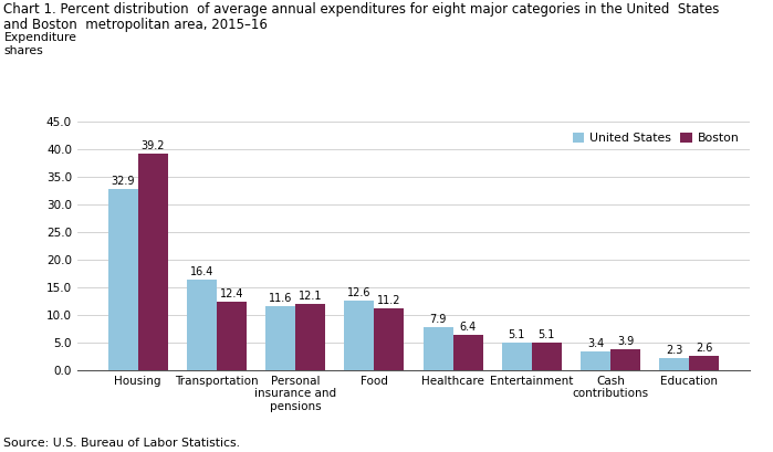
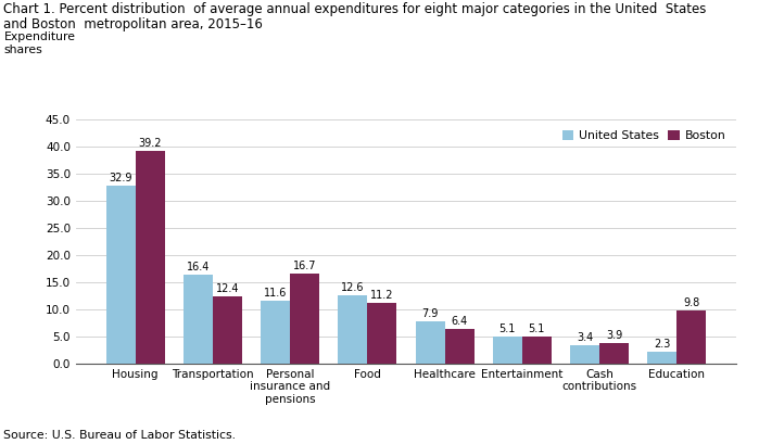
Boston/Personal insurance and pensions: 12.1 -> 16.7
Boston/Education: 2.6 -> 9.8
